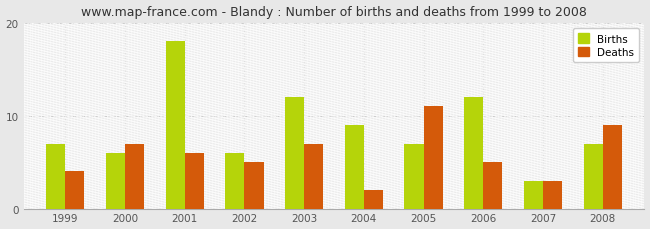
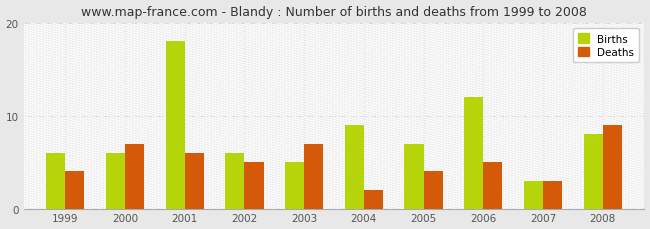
Births/1999: 7 -> 6
Births/2003: 12 -> 5
Deaths/2005: 11 -> 4
Births/2008: 7 -> 8
